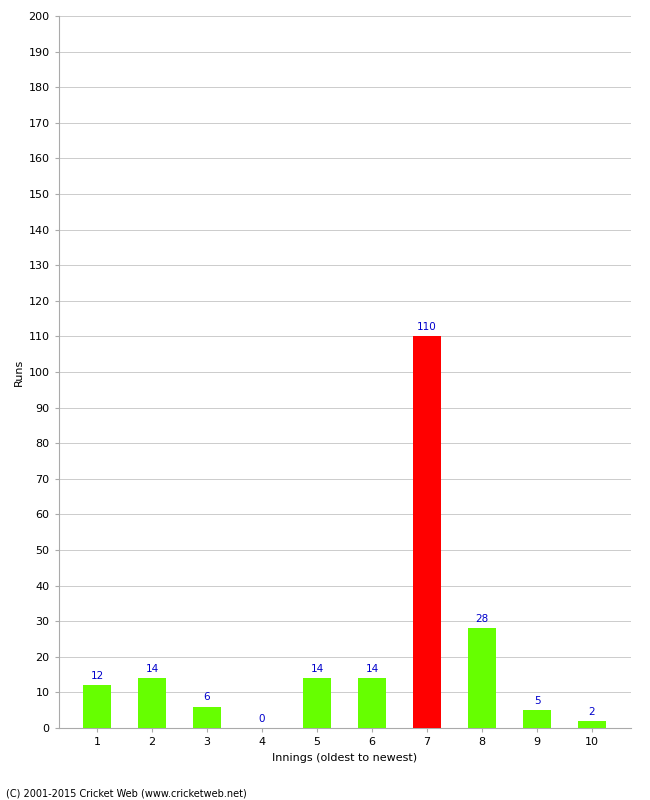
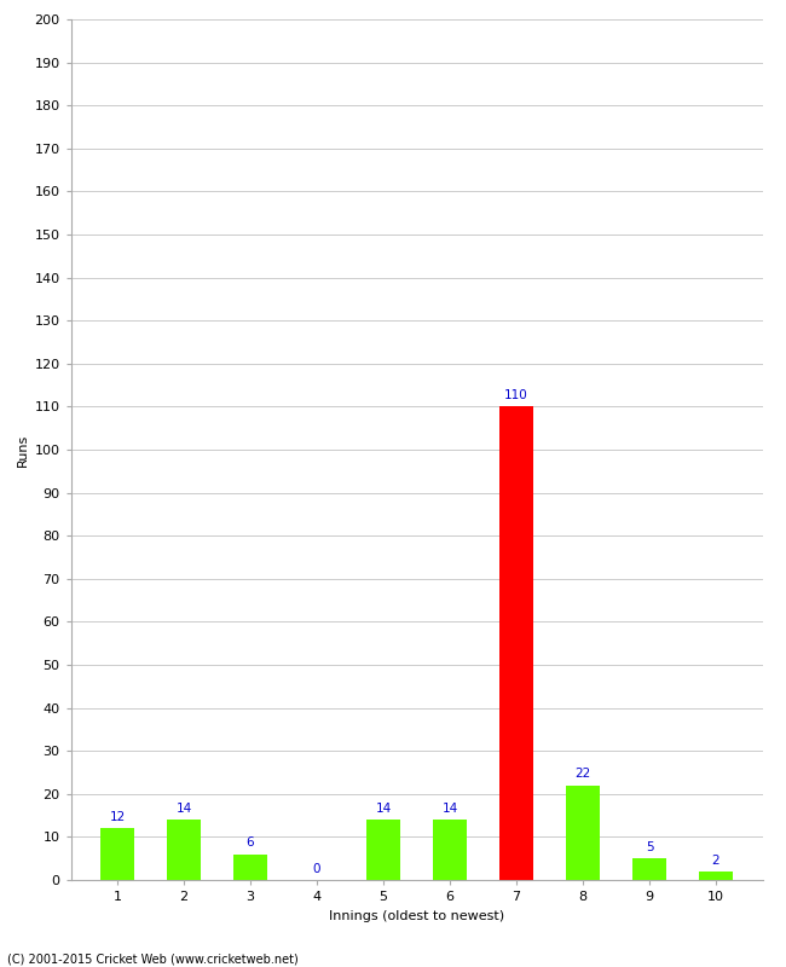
8: 28 -> 22
